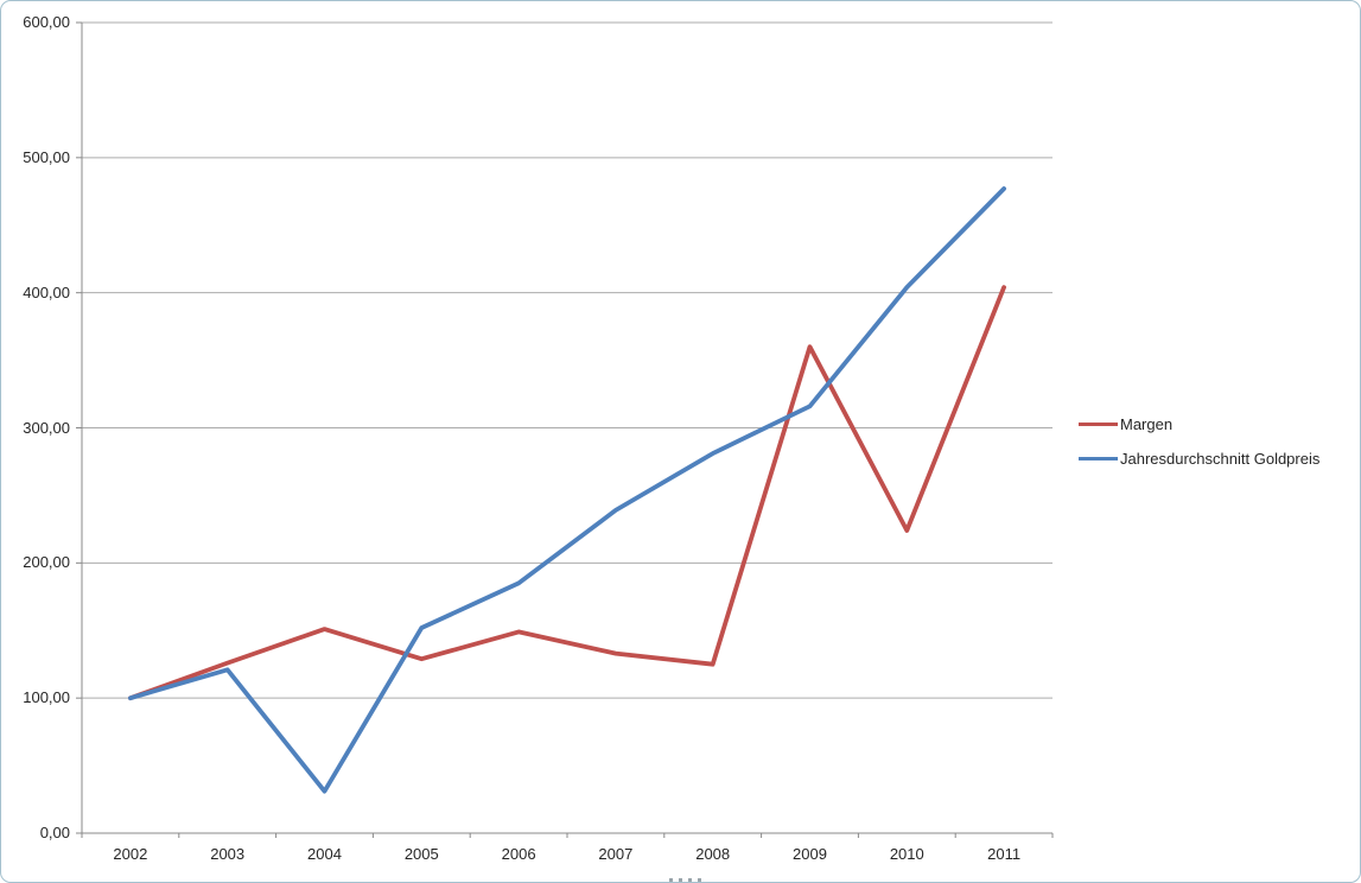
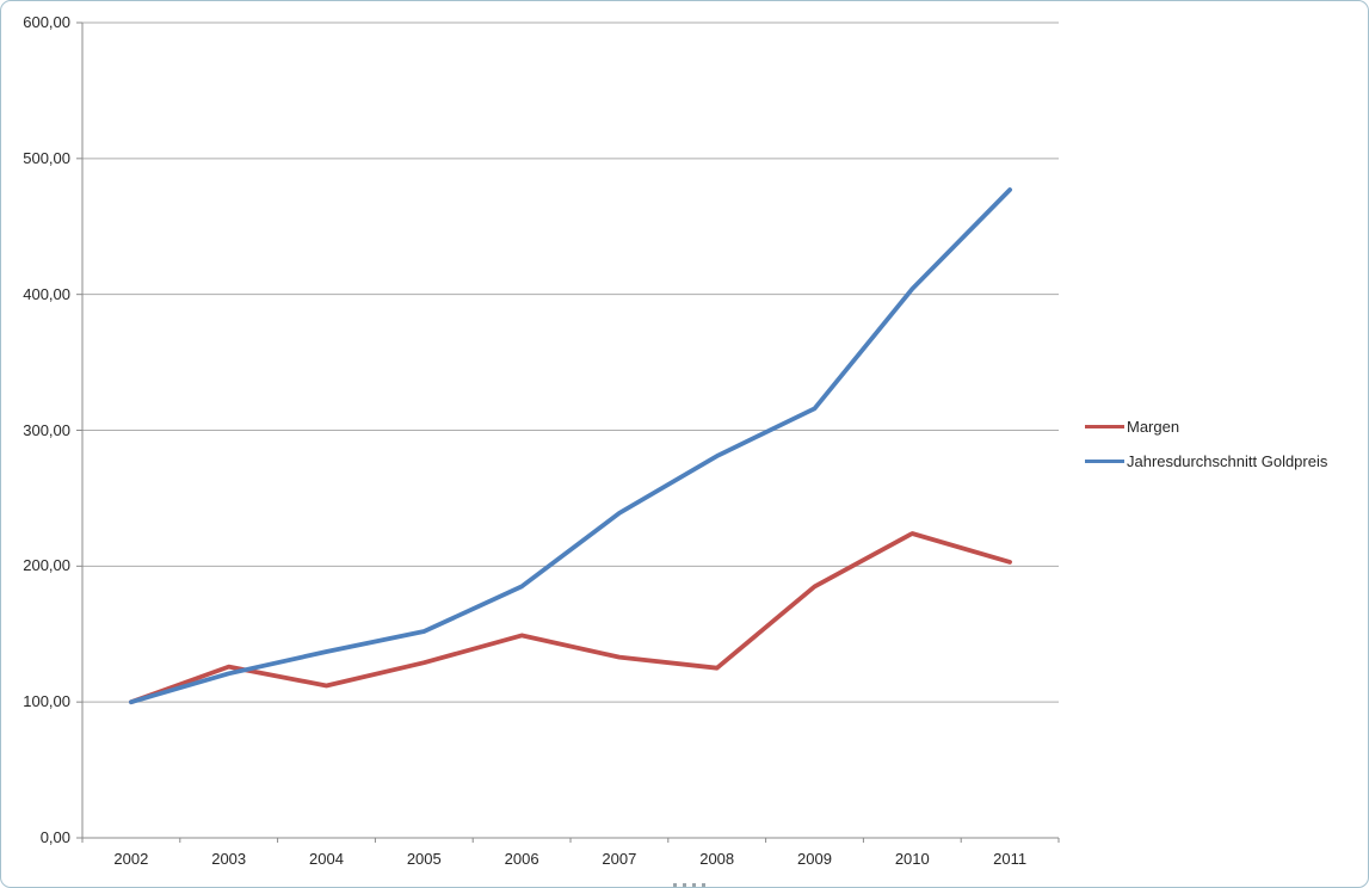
Margen/2004: 151 -> 112
Jahresdurchschnitt Goldpreis/2004: 31 -> 137
Margen/2009: 360 -> 185
Margen/2011: 404 -> 203
